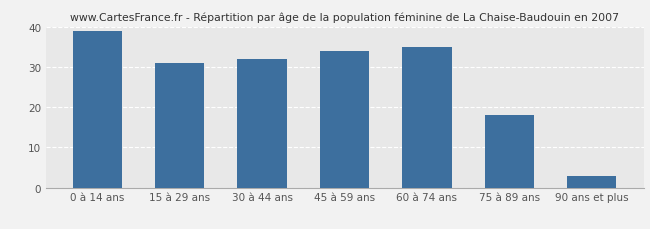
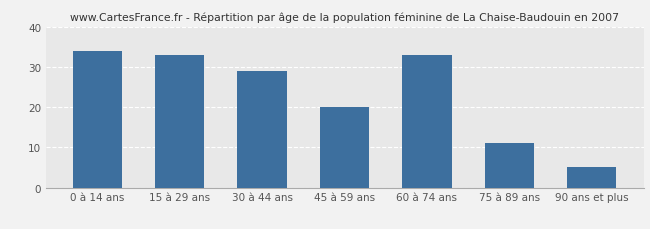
0 à 14 ans: 39 -> 34
15 à 29 ans: 31 -> 33
30 à 44 ans: 32 -> 29
45 à 59 ans: 34 -> 20
60 à 74 ans: 35 -> 33
75 à 89 ans: 18 -> 11
90 ans et plus: 3 -> 5
